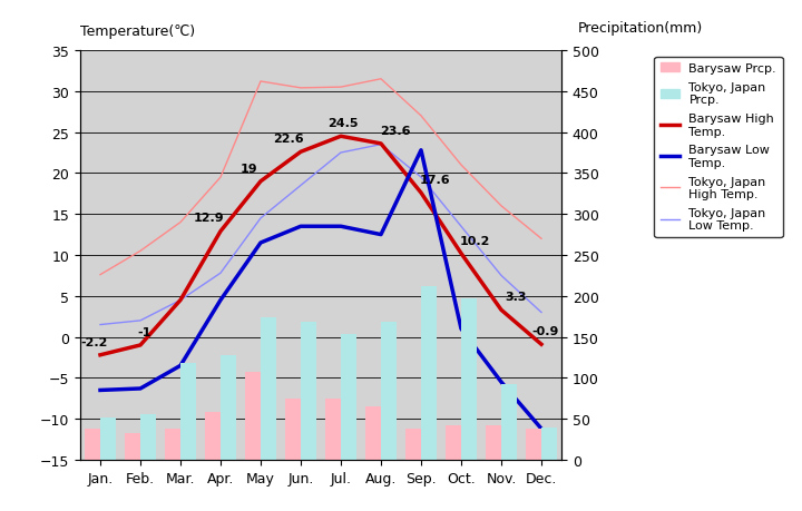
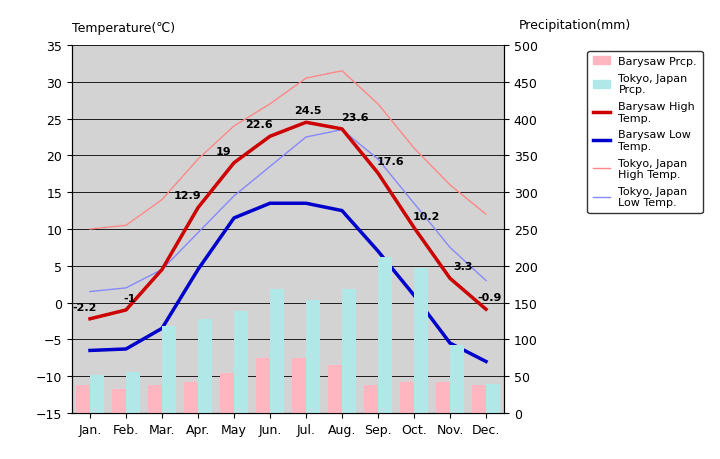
Tokyo, Japan High Temp./Jan.: 7.6 -> 10.0
Barysaw Prcp./Apr.: 58 -> 42
Tokyo, Japan Low Temp./Apr.: 7.8 -> 9.5
Barysaw Prcp./May: 108 -> 55
Tokyo, Japan High Temp./May: 31.2 -> 24.0
Tokyo, Japan Prcp./May: 174 -> 138
Tokyo, Japan High Temp./Jun.: 30.4 -> 27.0
Barysaw Low Temp./Sep.: 22.8 -> 7.0
Barysaw Low Temp./Dec.: -11.2 -> -8.0
